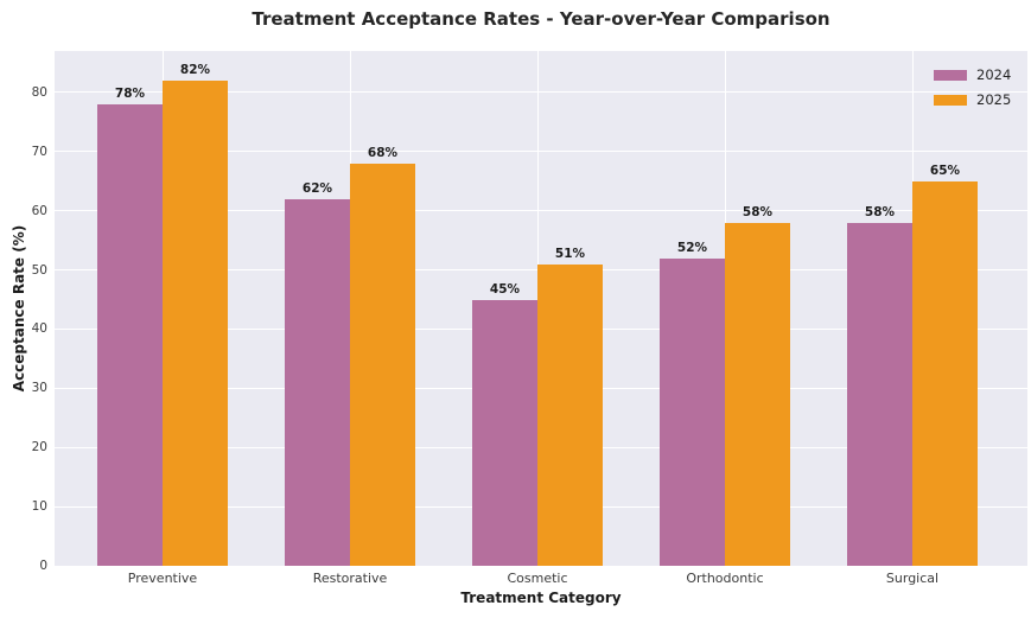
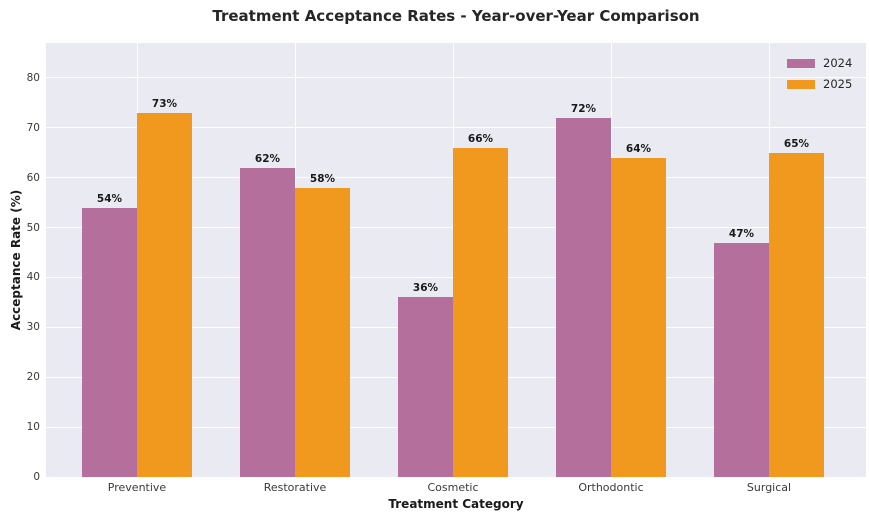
2024/Preventive: 78% -> 54%
2025/Preventive: 82% -> 73%
2025/Restorative: 68% -> 58%
2024/Cosmetic: 45% -> 36%
2025/Cosmetic: 51% -> 66%
2024/Orthodontic: 52% -> 72%
2025/Orthodontic: 58% -> 64%
2024/Surgical: 58% -> 47%
